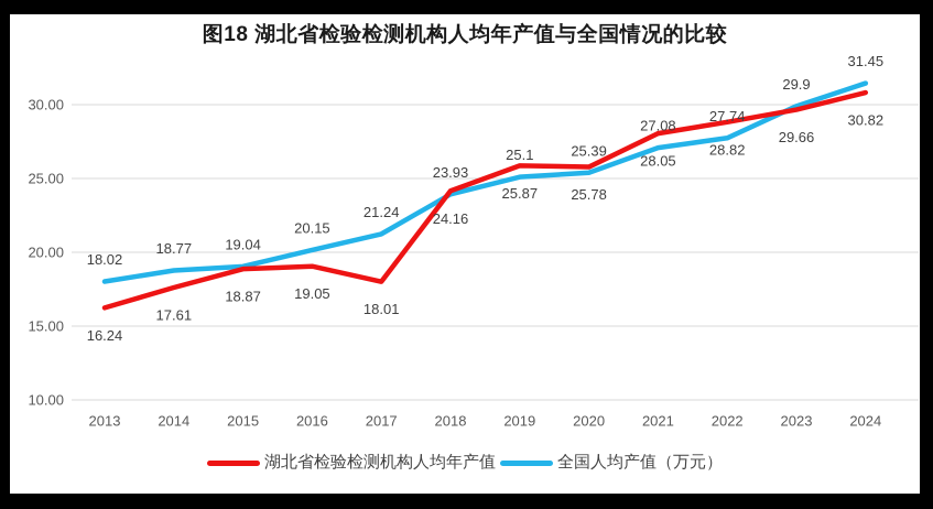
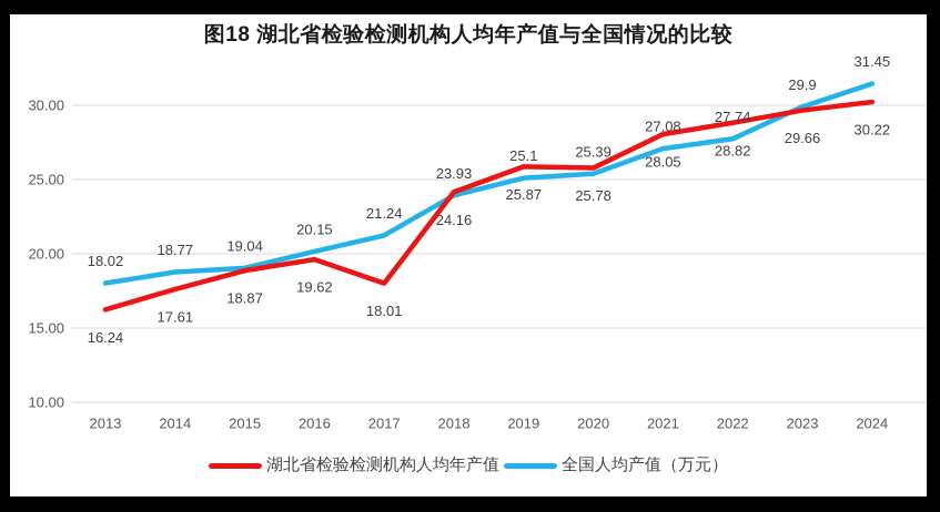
湖北省检验检测机构人均年产值/2016: 19.05 -> 19.62
湖北省检验检测机构人均年产值/2024: 30.82 -> 30.22
